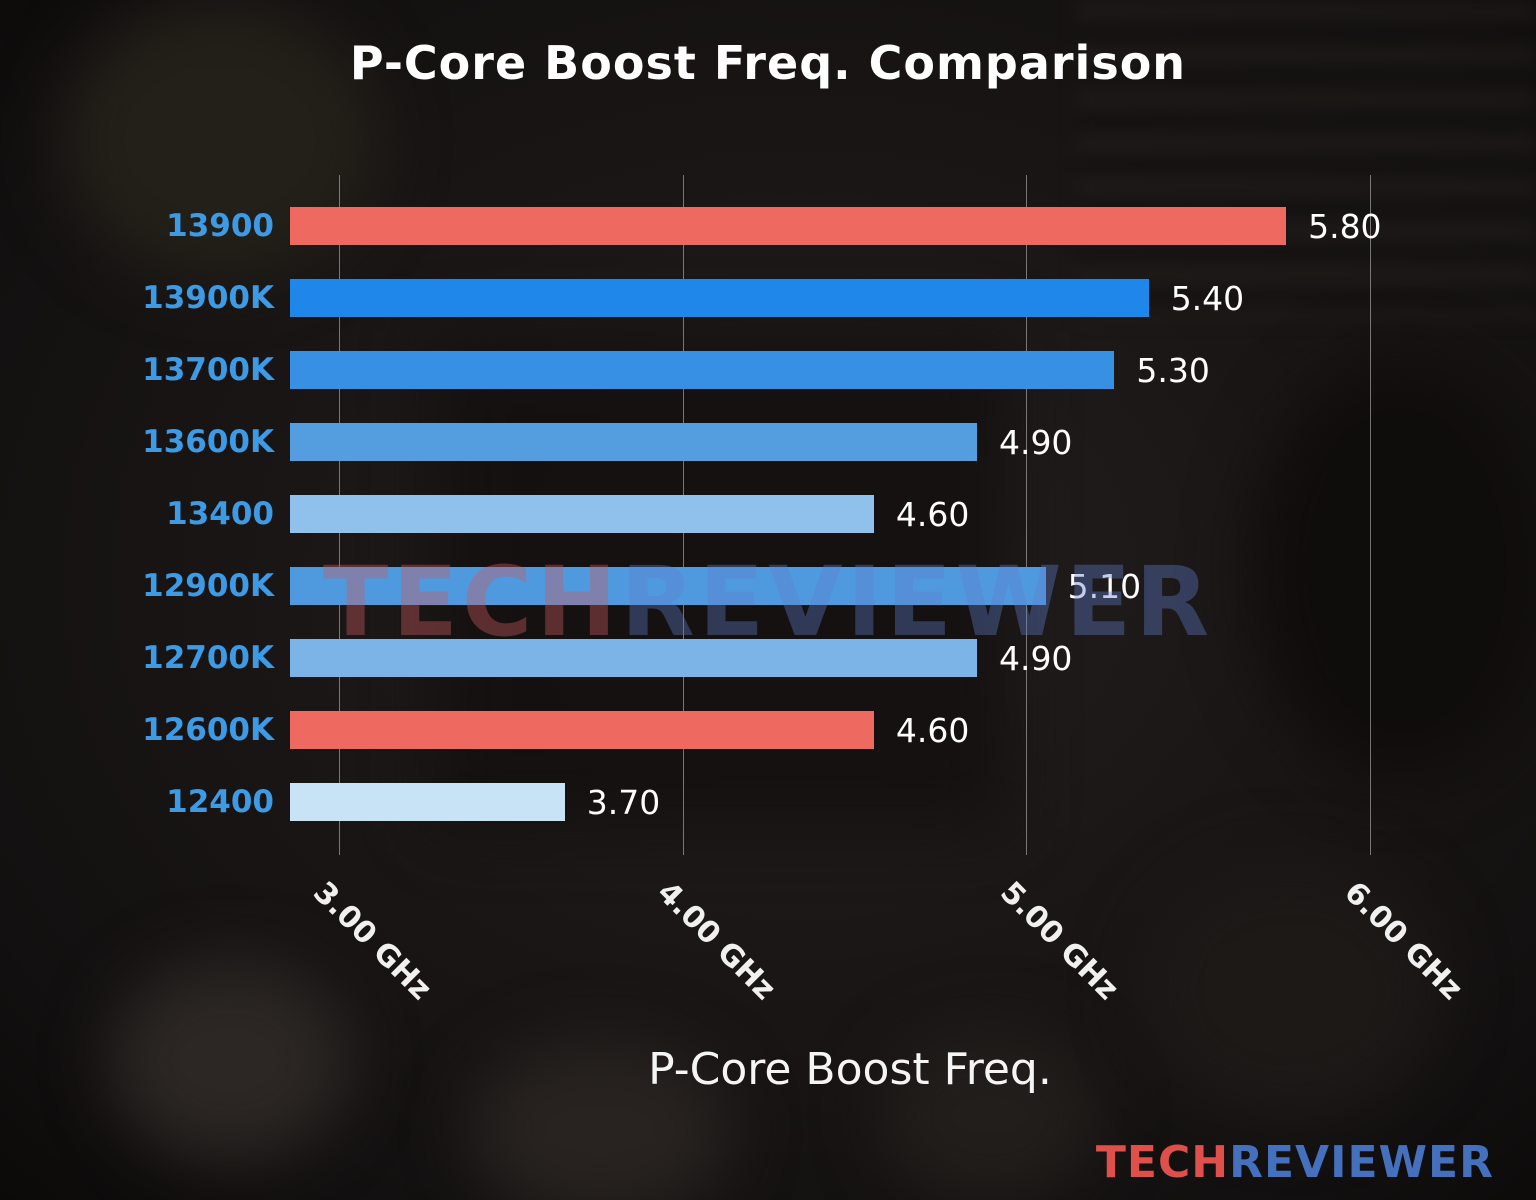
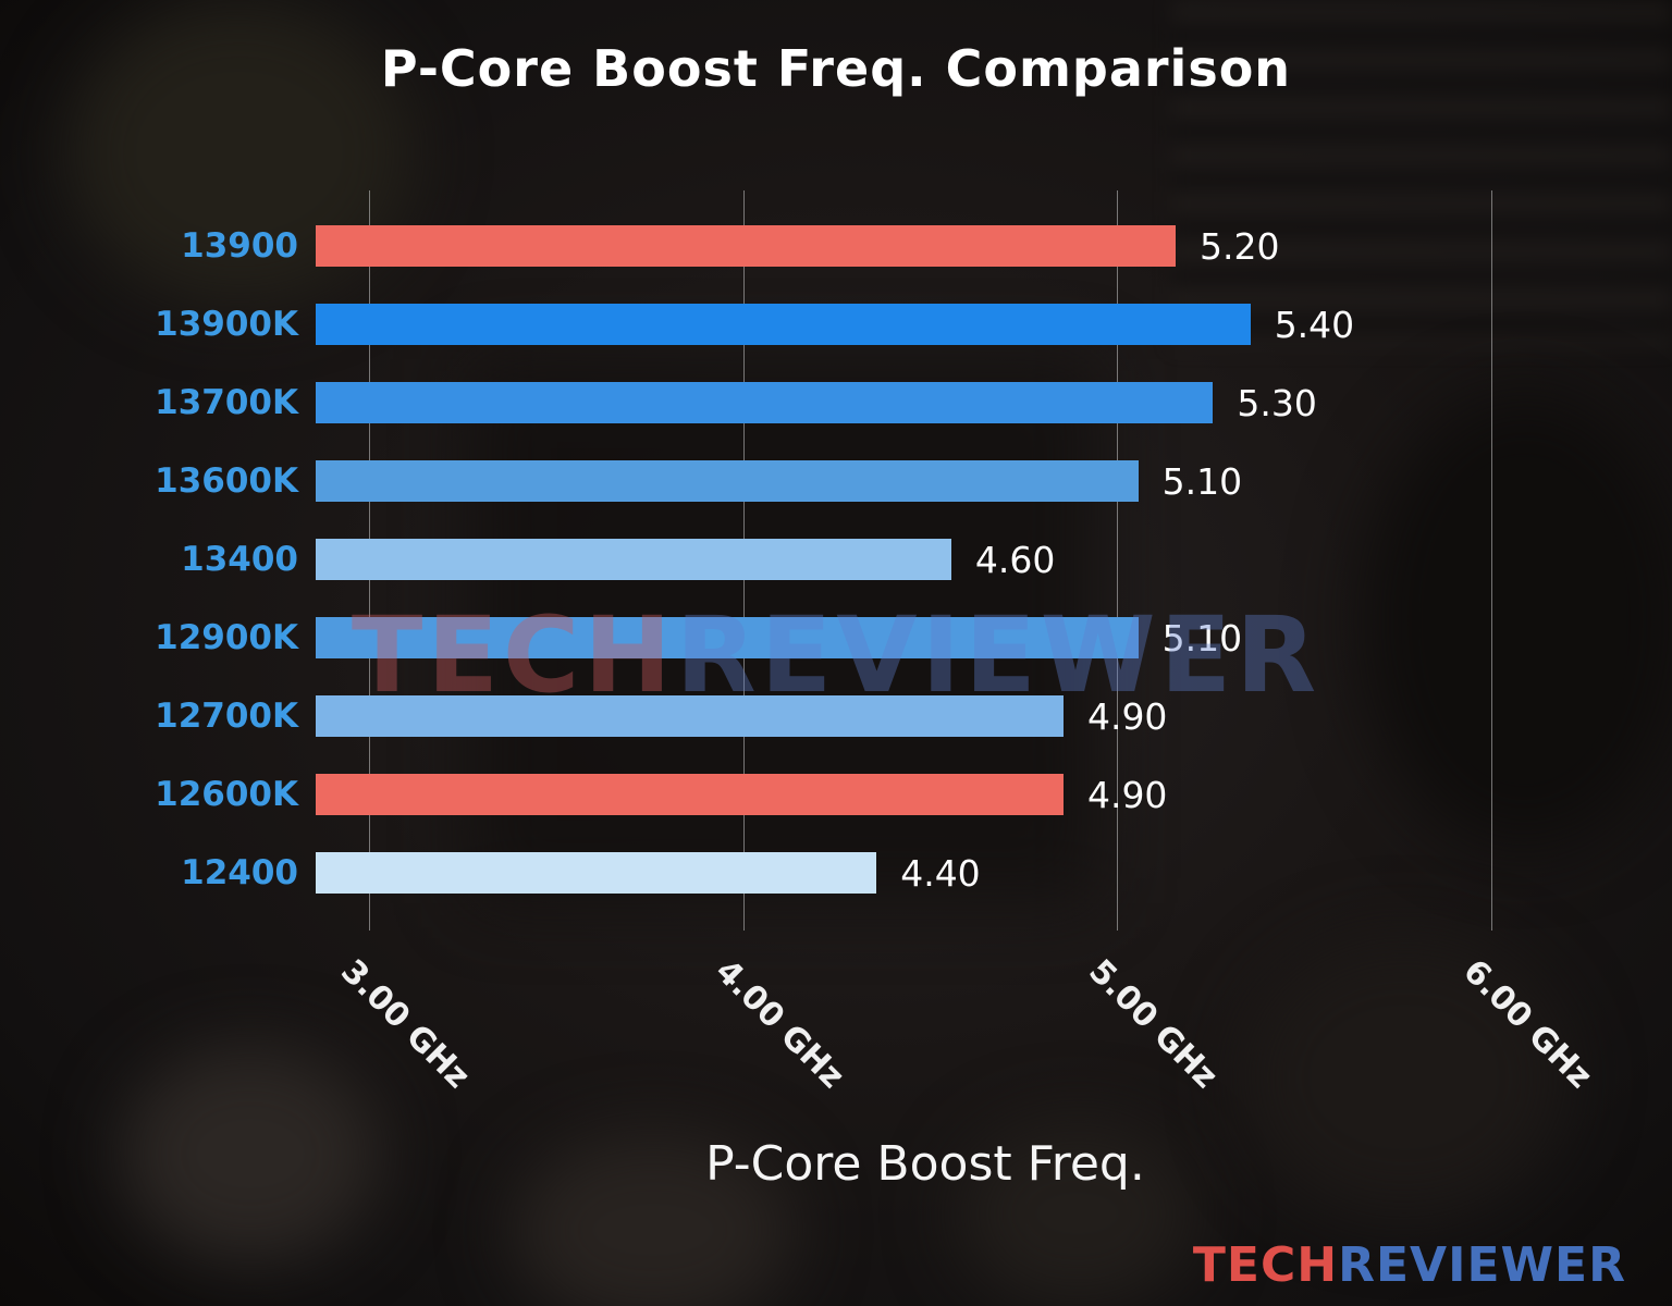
13900: 5.80 -> 5.20
13600K: 4.90 -> 5.10
12600K: 4.60 -> 4.90
12400: 3.70 -> 4.40
